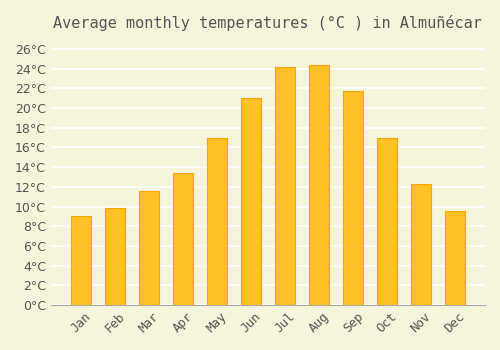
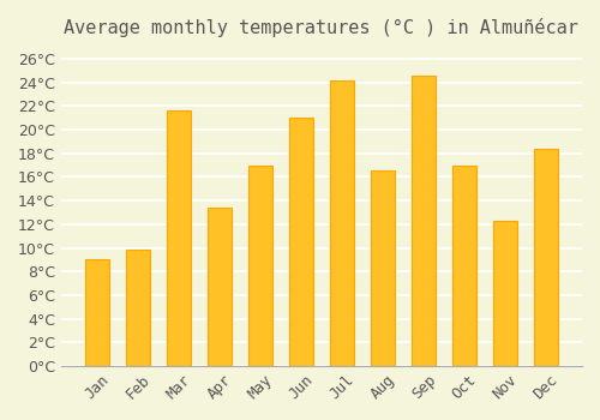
Mar: 11.6°C -> 21.6°C
Aug: 24.4°C -> 16.6°C
Sep: 21.7°C -> 24.6°C
Dec: 9.5°C -> 18.4°C
